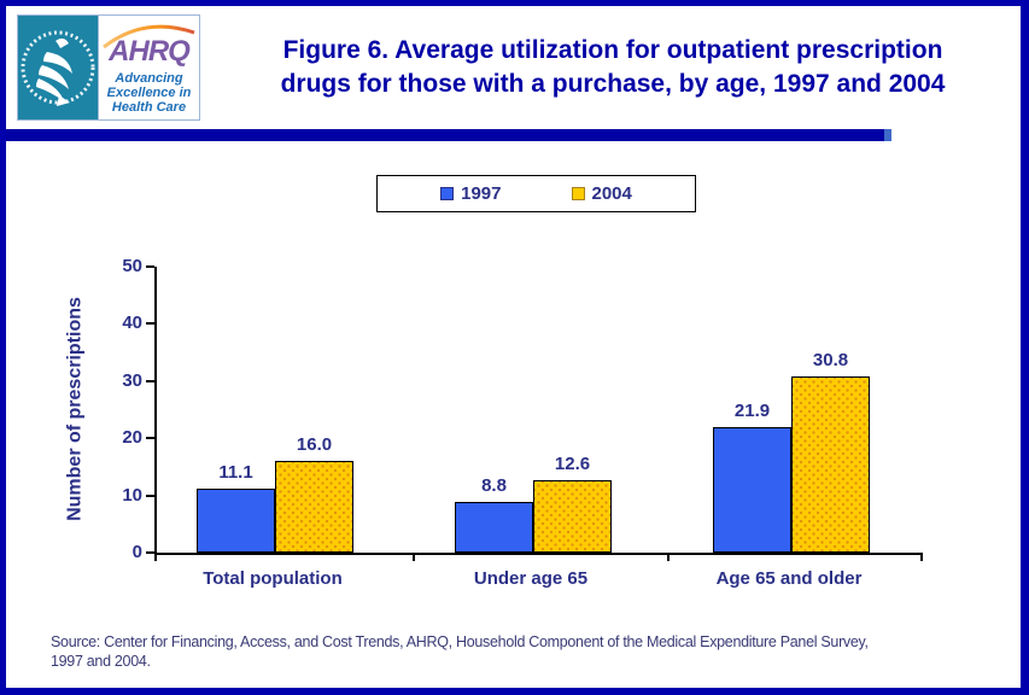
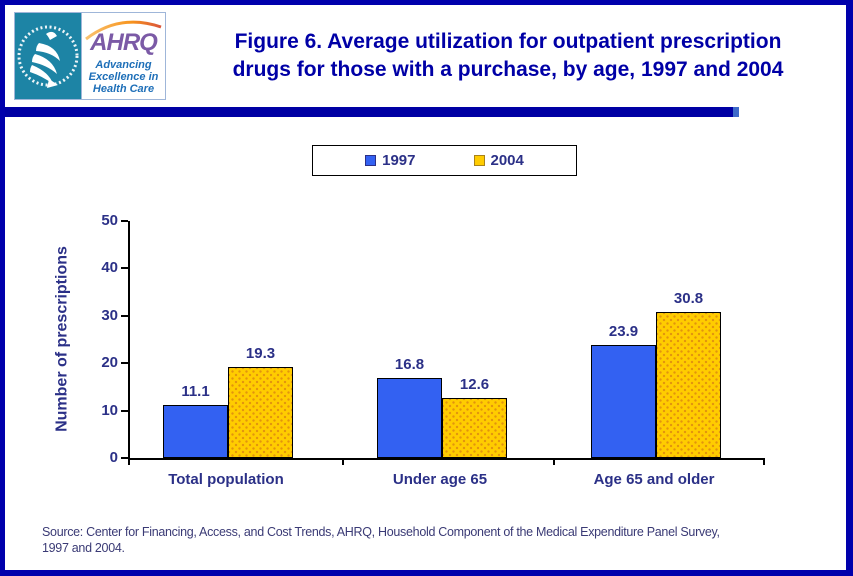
2004/Total population: 16.0 -> 19.3
1997/Under age 65: 8.8 -> 16.8
1997/Age 65 and older: 21.9 -> 23.9
